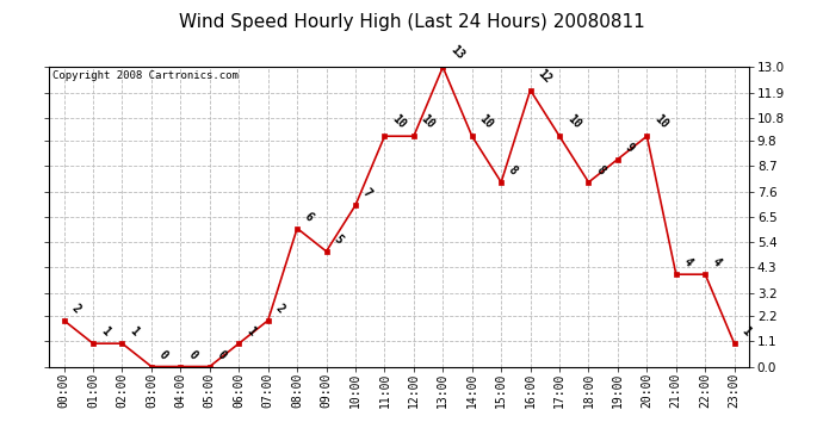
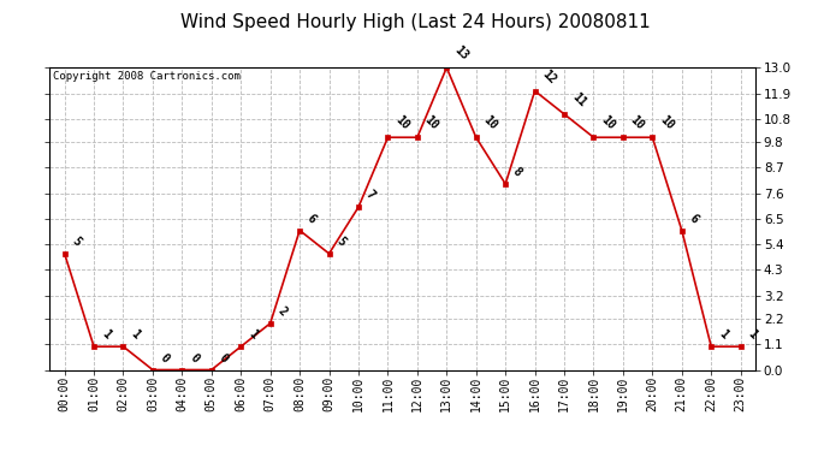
00:00: 2 -> 5
17:00: 10 -> 11
18:00: 8 -> 10
19:00: 9 -> 10
21:00: 4 -> 6
22:00: 4 -> 1
